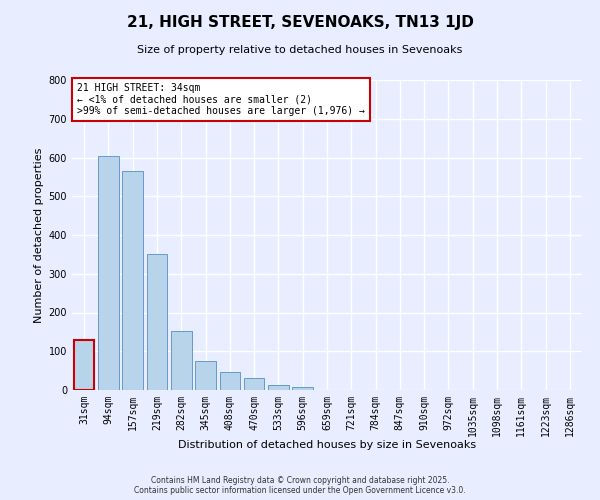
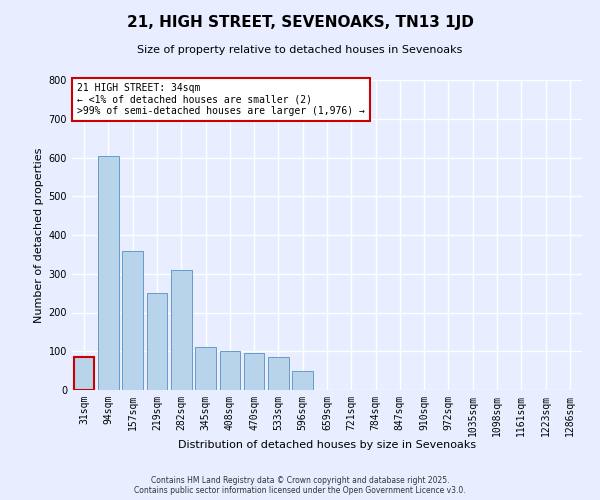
31sqm: 130 -> 85
157sqm: 565 -> 360
219sqm: 352 -> 250
282sqm: 152 -> 310
345sqm: 75 -> 110
408sqm: 47 -> 100
470sqm: 31 -> 95
533sqm: 12 -> 85
596sqm: 8 -> 50
